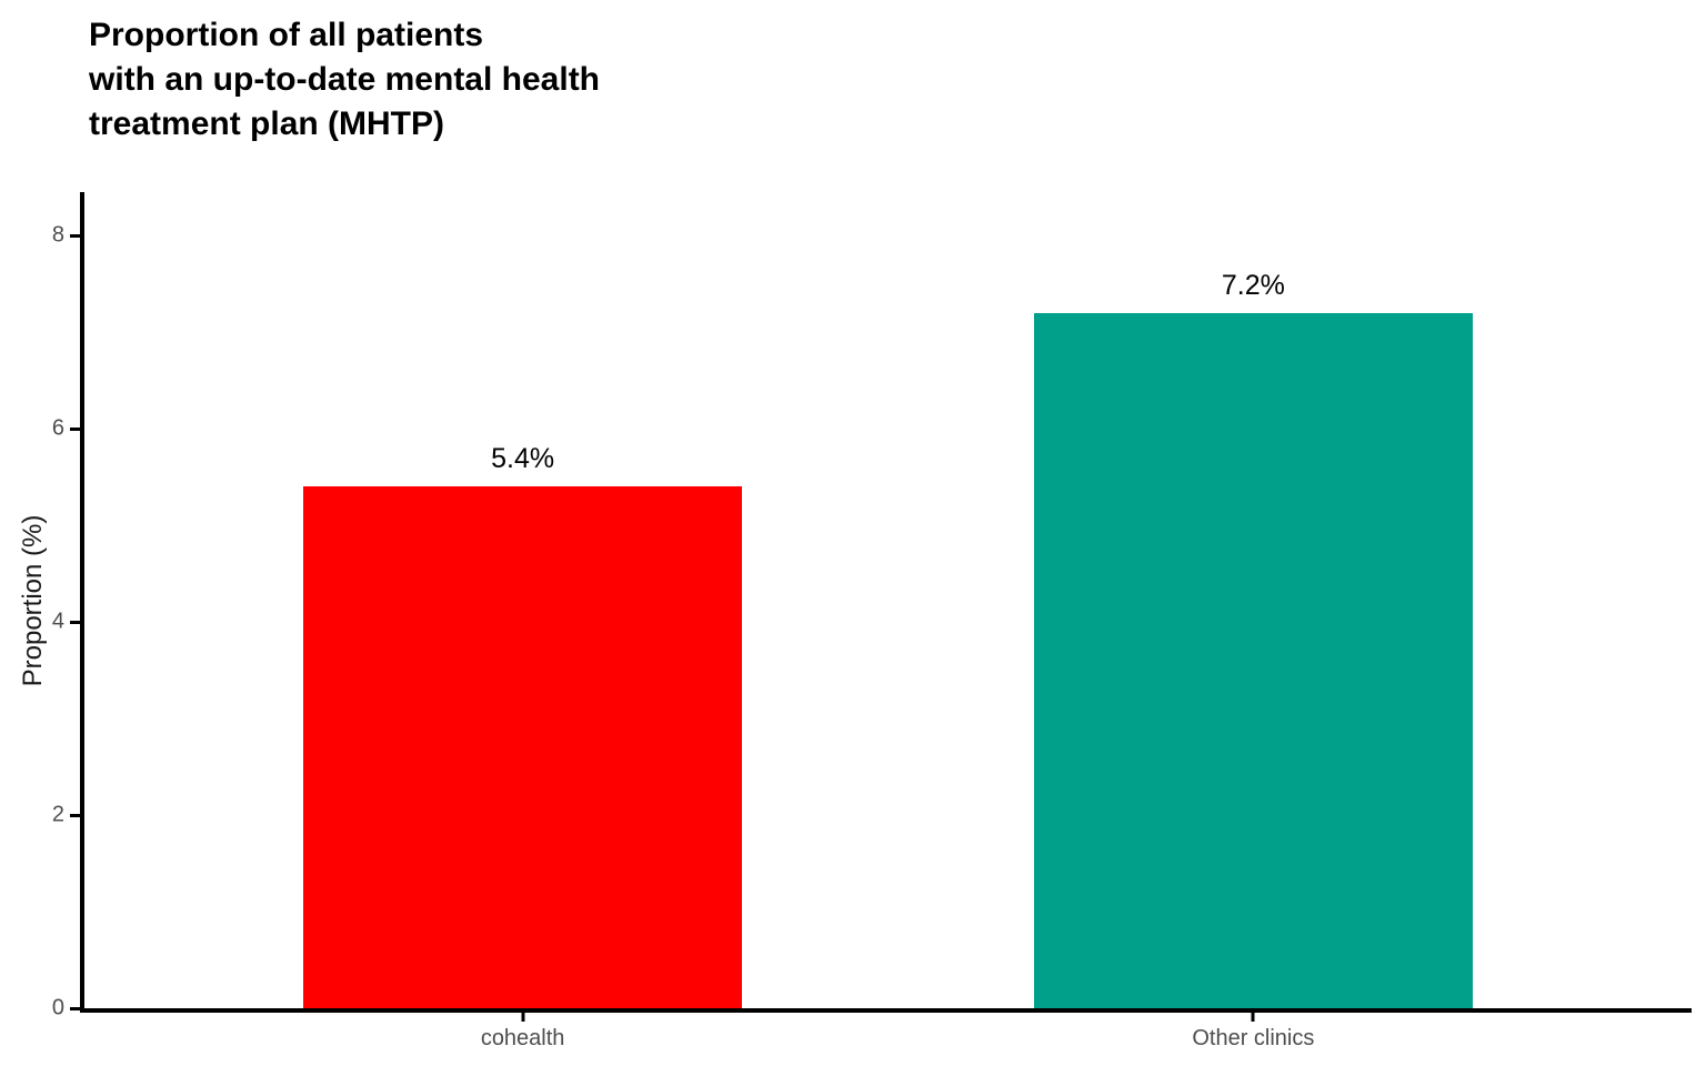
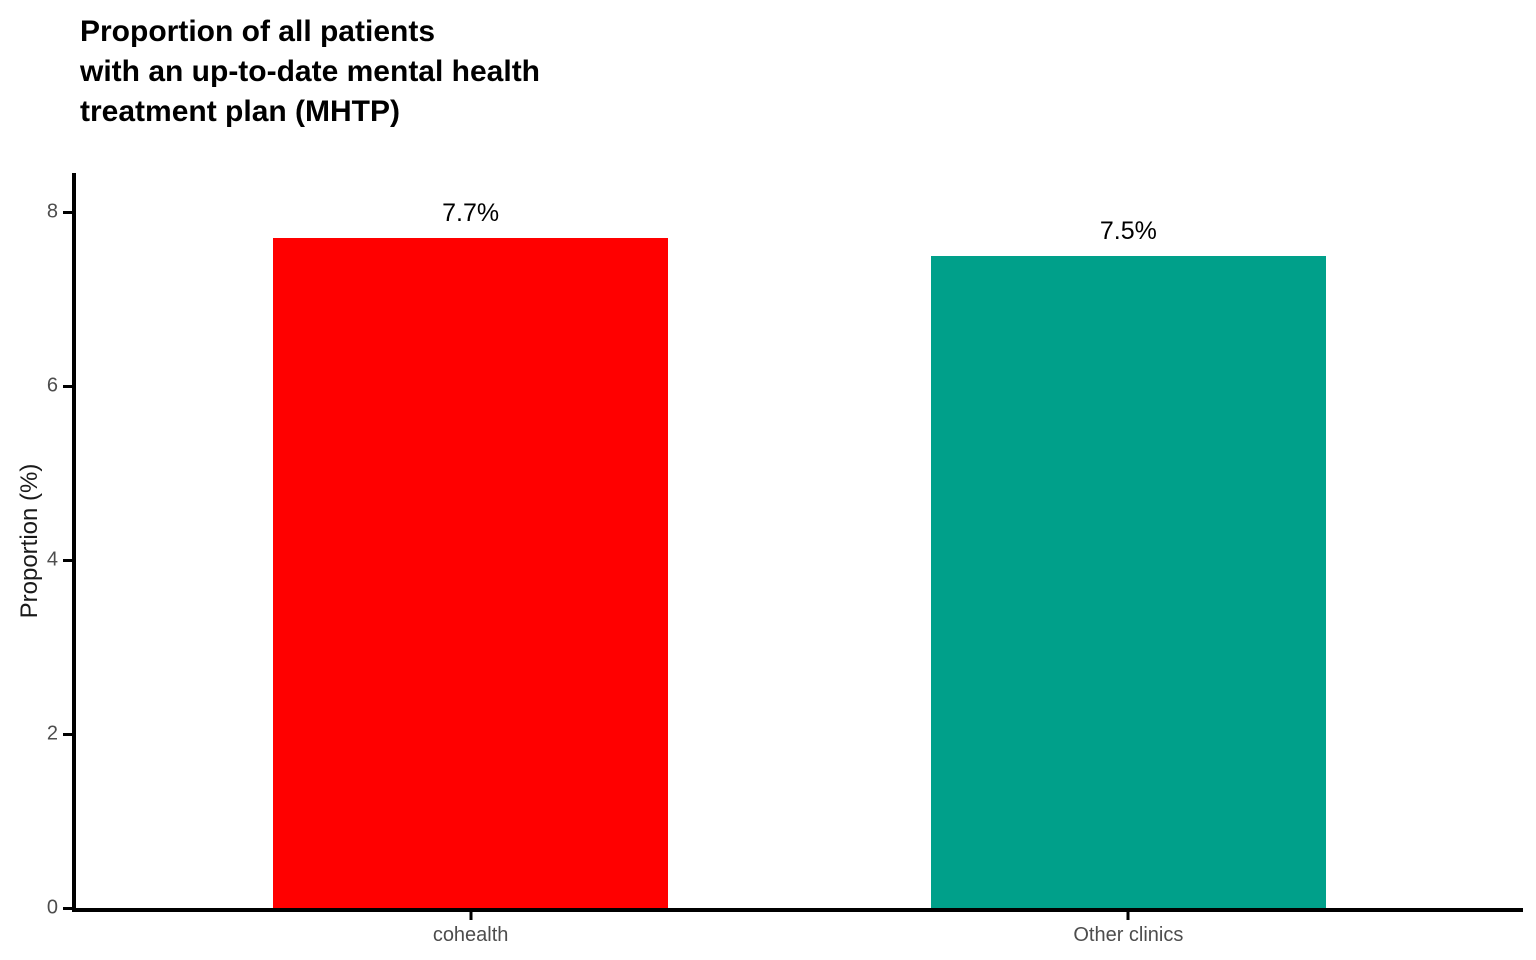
cohealth: 5.4% -> 7.7%
Other clinics: 7.2% -> 7.5%
